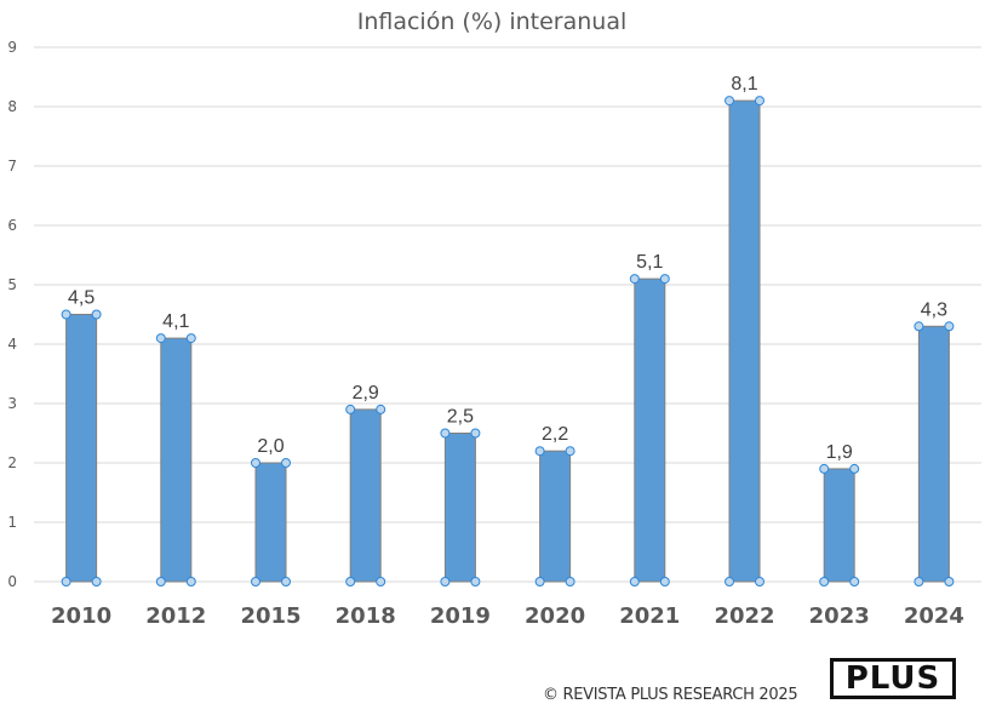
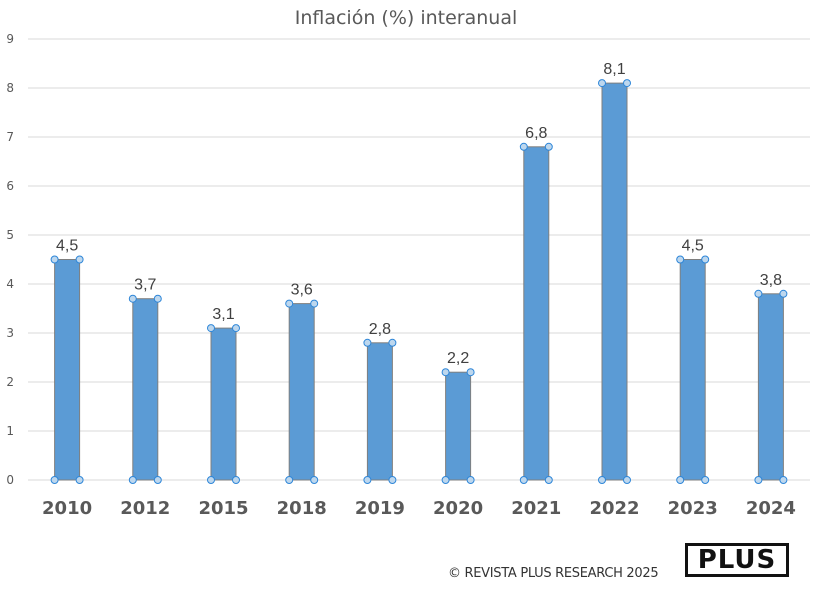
2012: 4,1 -> 3,7
2015: 2,0 -> 3,1
2018: 2,9 -> 3,6
2019: 2,5 -> 2,8
2021: 5,1 -> 6,8
2023: 1,9 -> 4,5
2024: 4,3 -> 3,8
